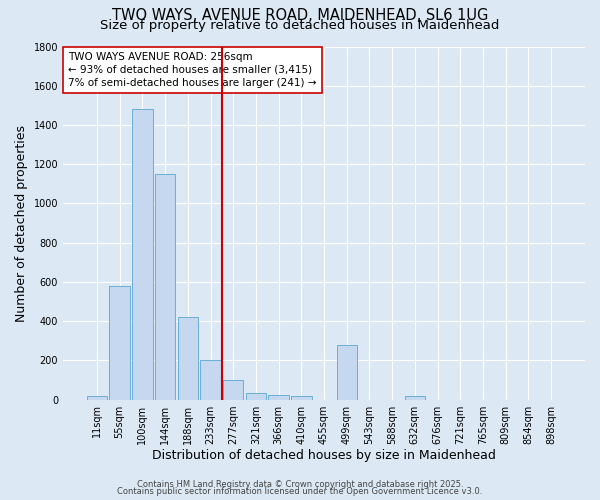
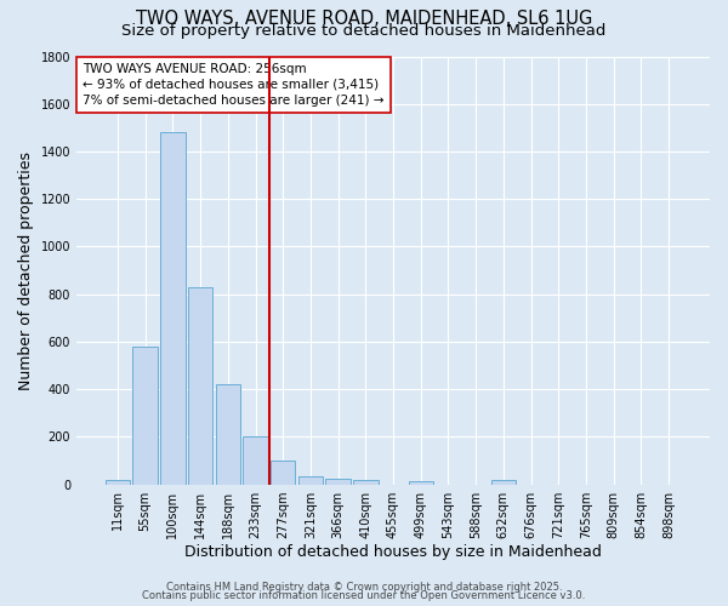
144sqm: 1150 -> 830
499sqm: 280 -> 20
